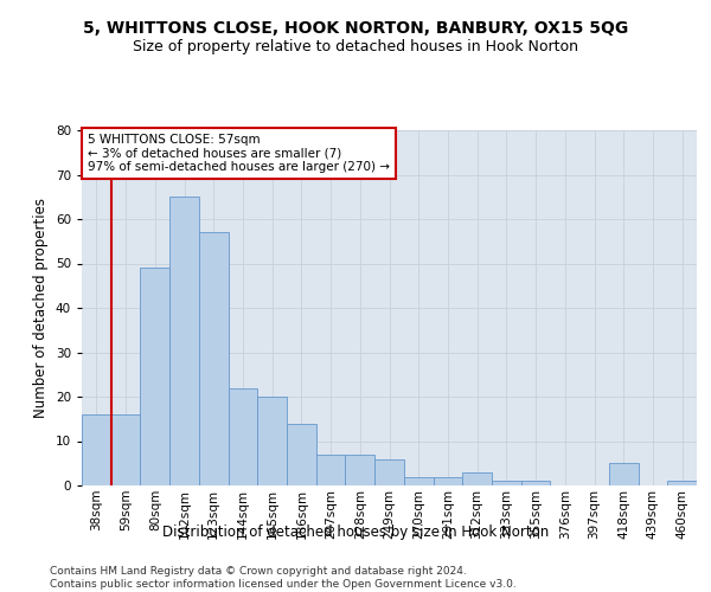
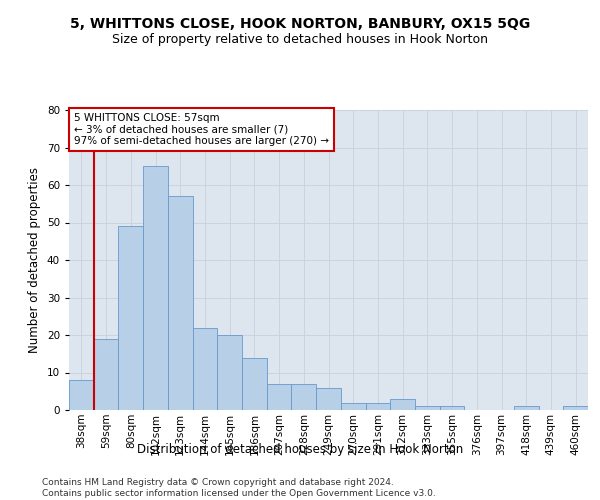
38sqm: 16 -> 8
59sqm: 16 -> 19
418sqm: 5 -> 1
